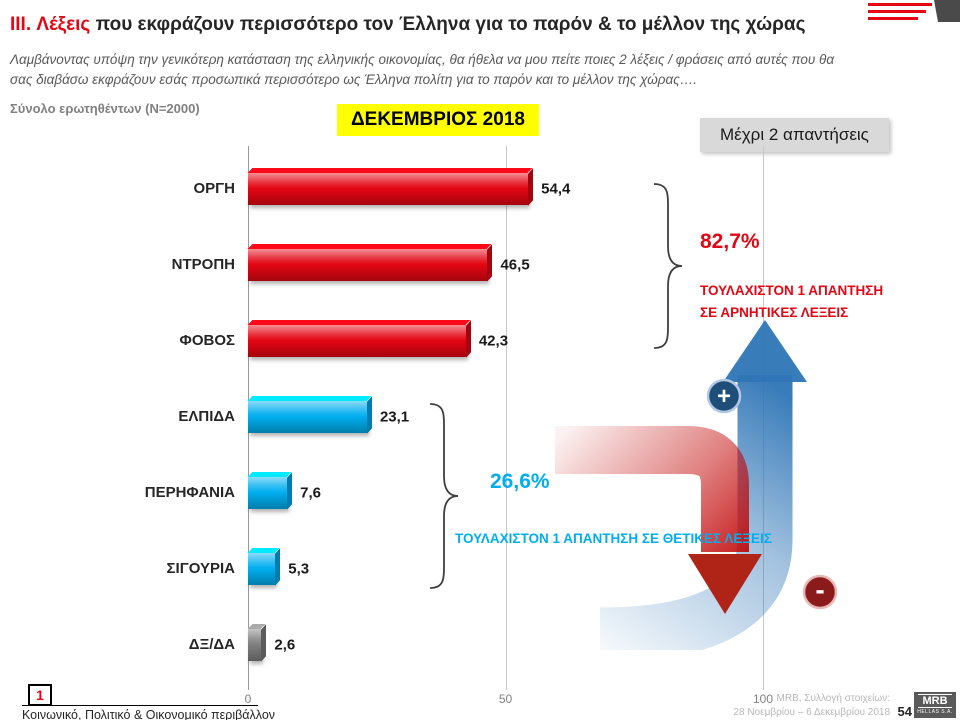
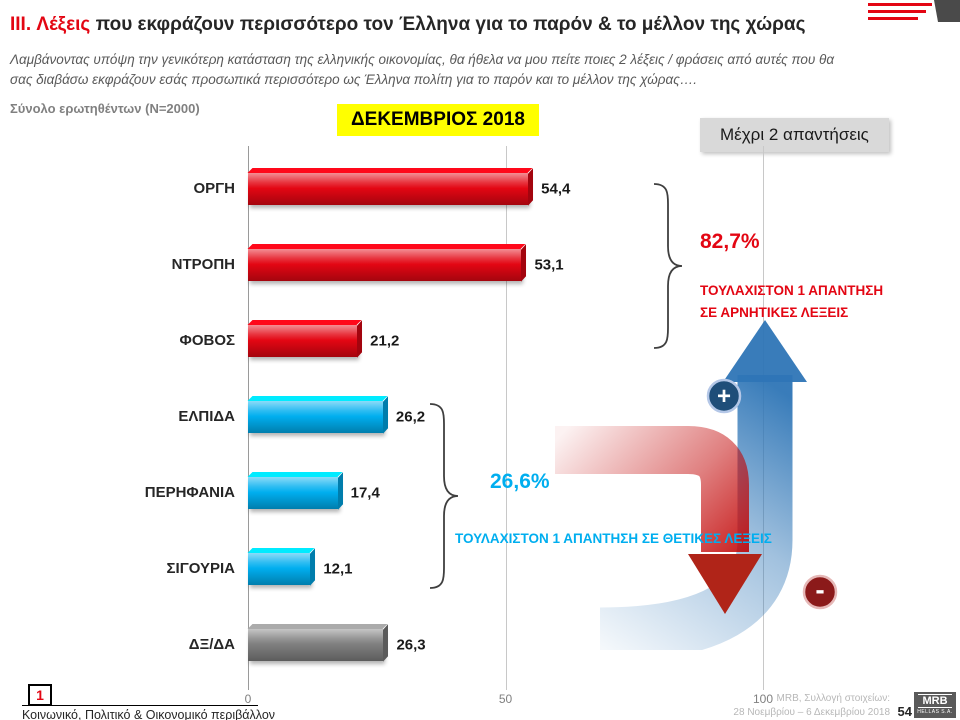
ΝΤΡΟΠΗ: 46,5 -> 53,1
ΦΟΒΟΣ: 42,3 -> 21,2
ΕΛΠΙΔΑ: 23,1 -> 26,2
ΠΕΡΗΦΑΝΙΑ: 7,6 -> 17,4
ΣΙΓΟΥΡΙΑ: 5,3 -> 12,1
ΔΞ/ΔΑ: 2,6 -> 26,3
